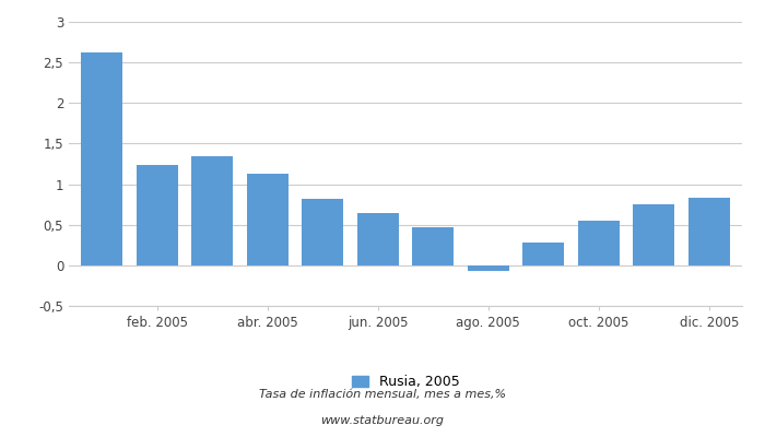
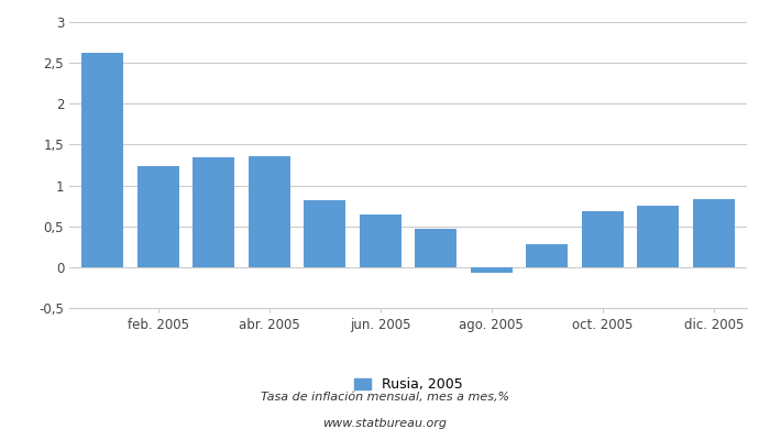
abr. 2005: 1,13 -> 1,36
oct. 2005: 0,55 -> 0,68
